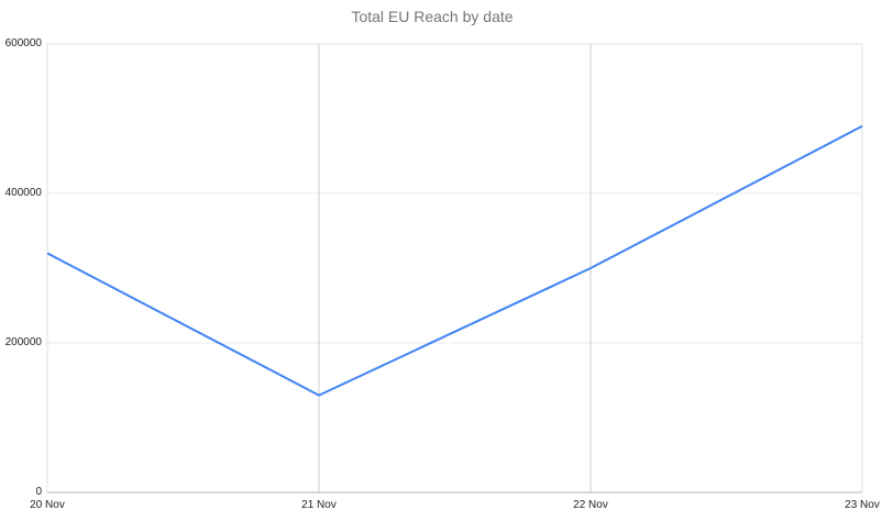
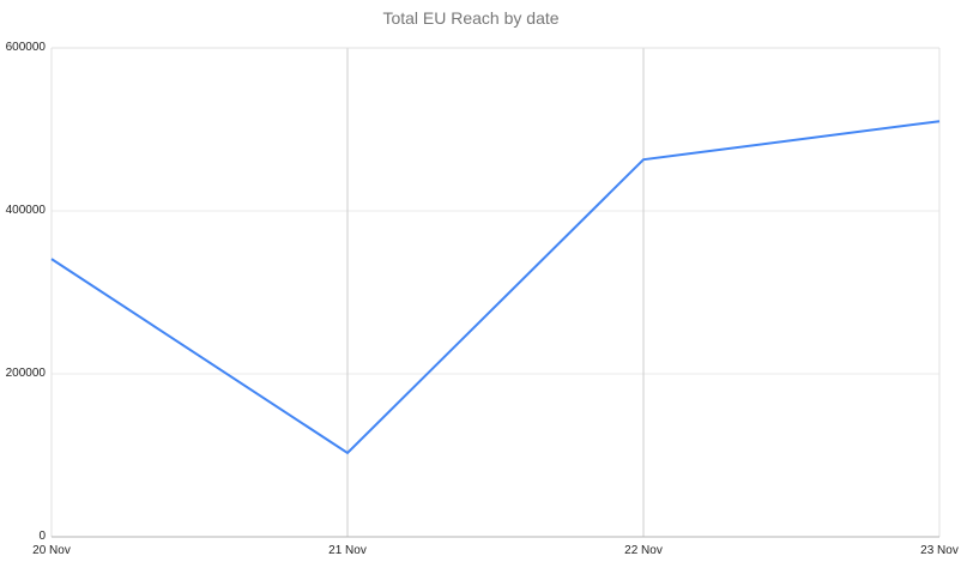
20 Nov: 320000 -> 340000
21 Nov: 130000 -> 100000
22 Nov: 300000 -> 460000
23 Nov: 490000 -> 510000
